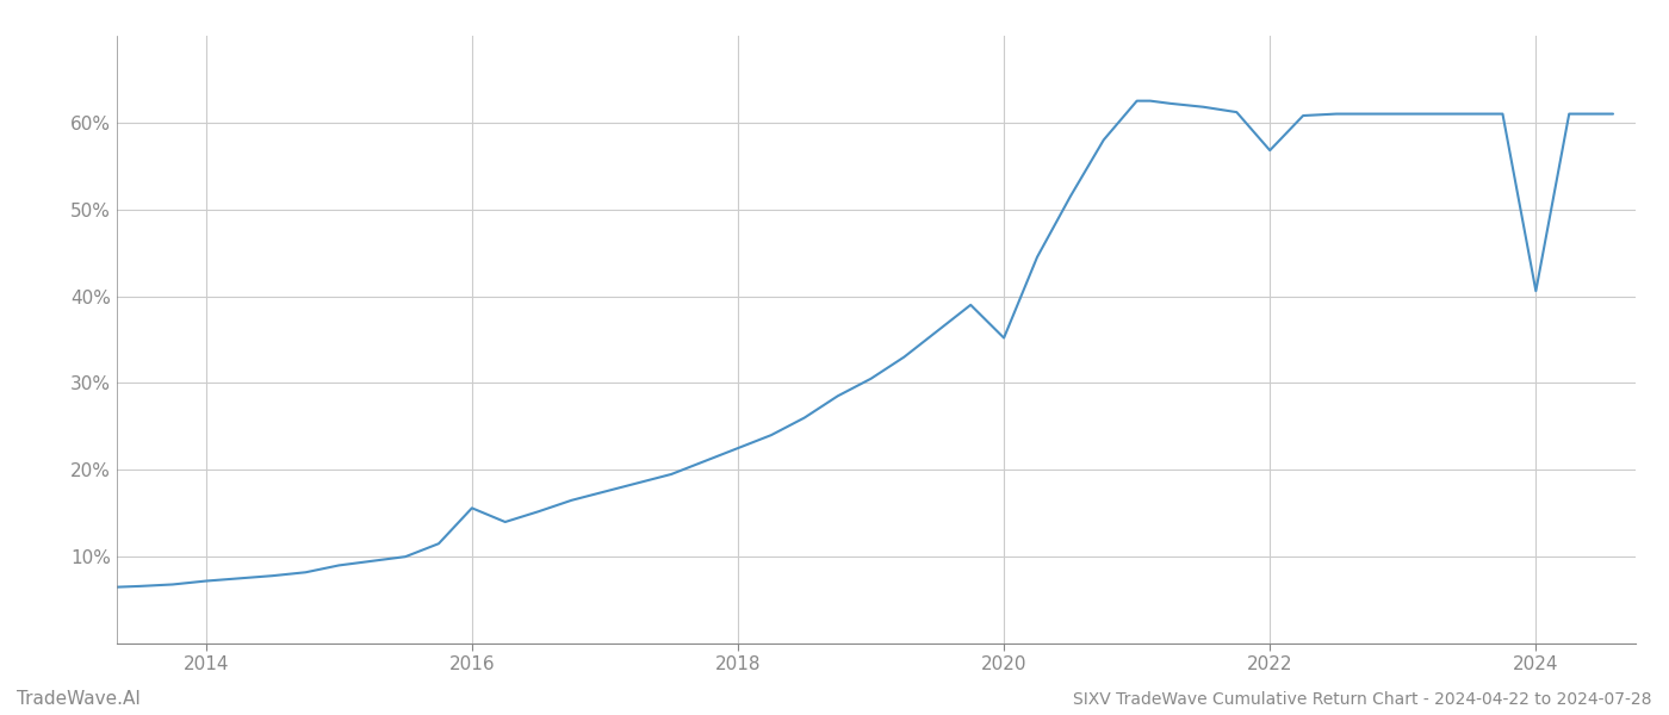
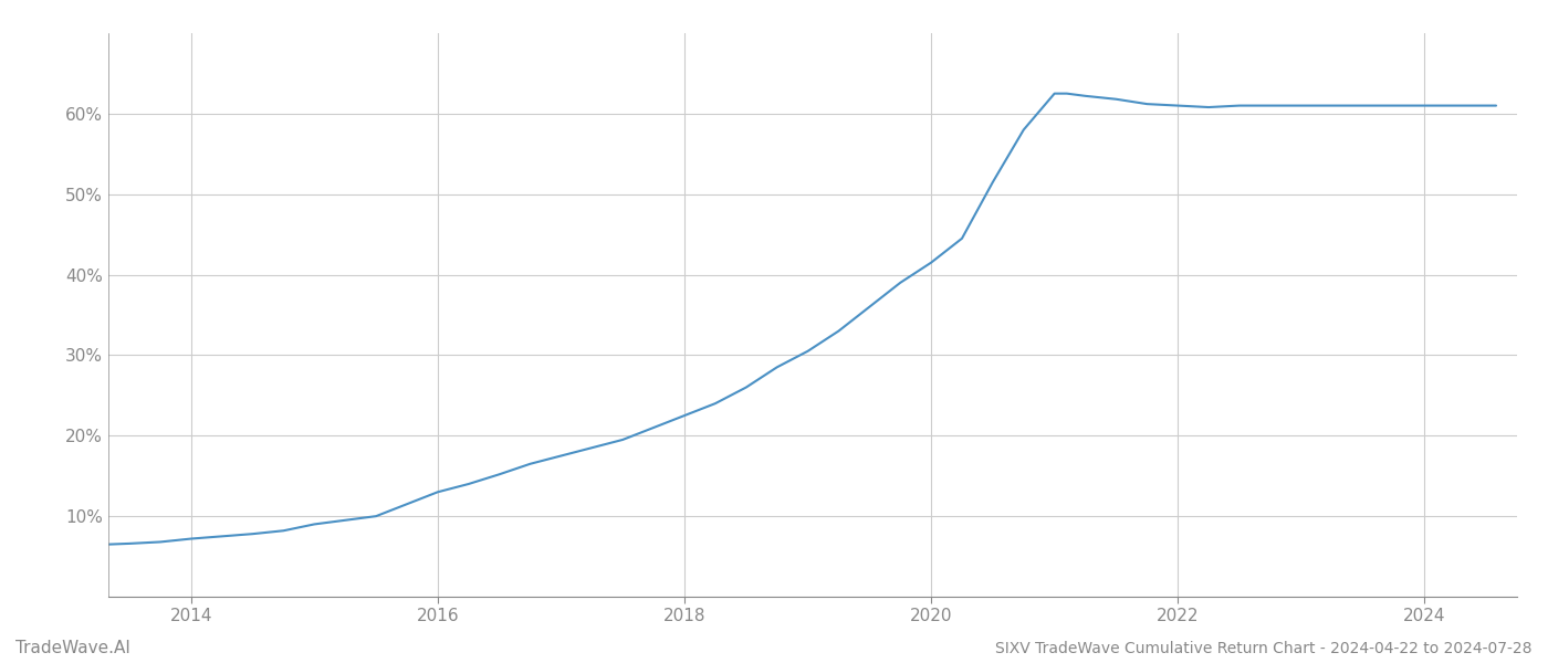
2016: 15.6% -> 13.0%
2020: 35.2% -> 41.5%
2022: 56.8% -> 61.0%
2024: 40.6% -> 61.0%
